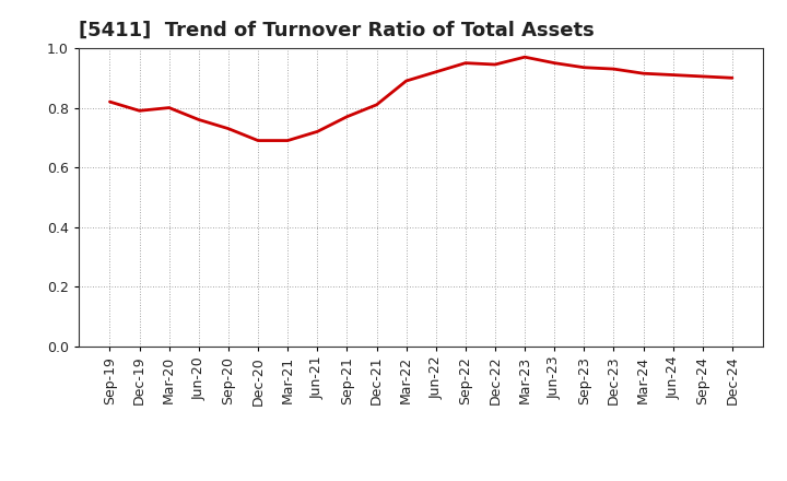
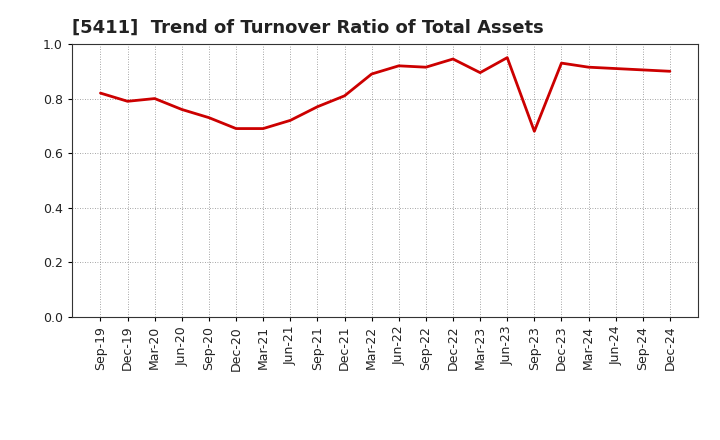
Sep-22: 0.950 -> 0.915
Mar-23: 0.970 -> 0.895
Sep-23: 0.935 -> 0.680
